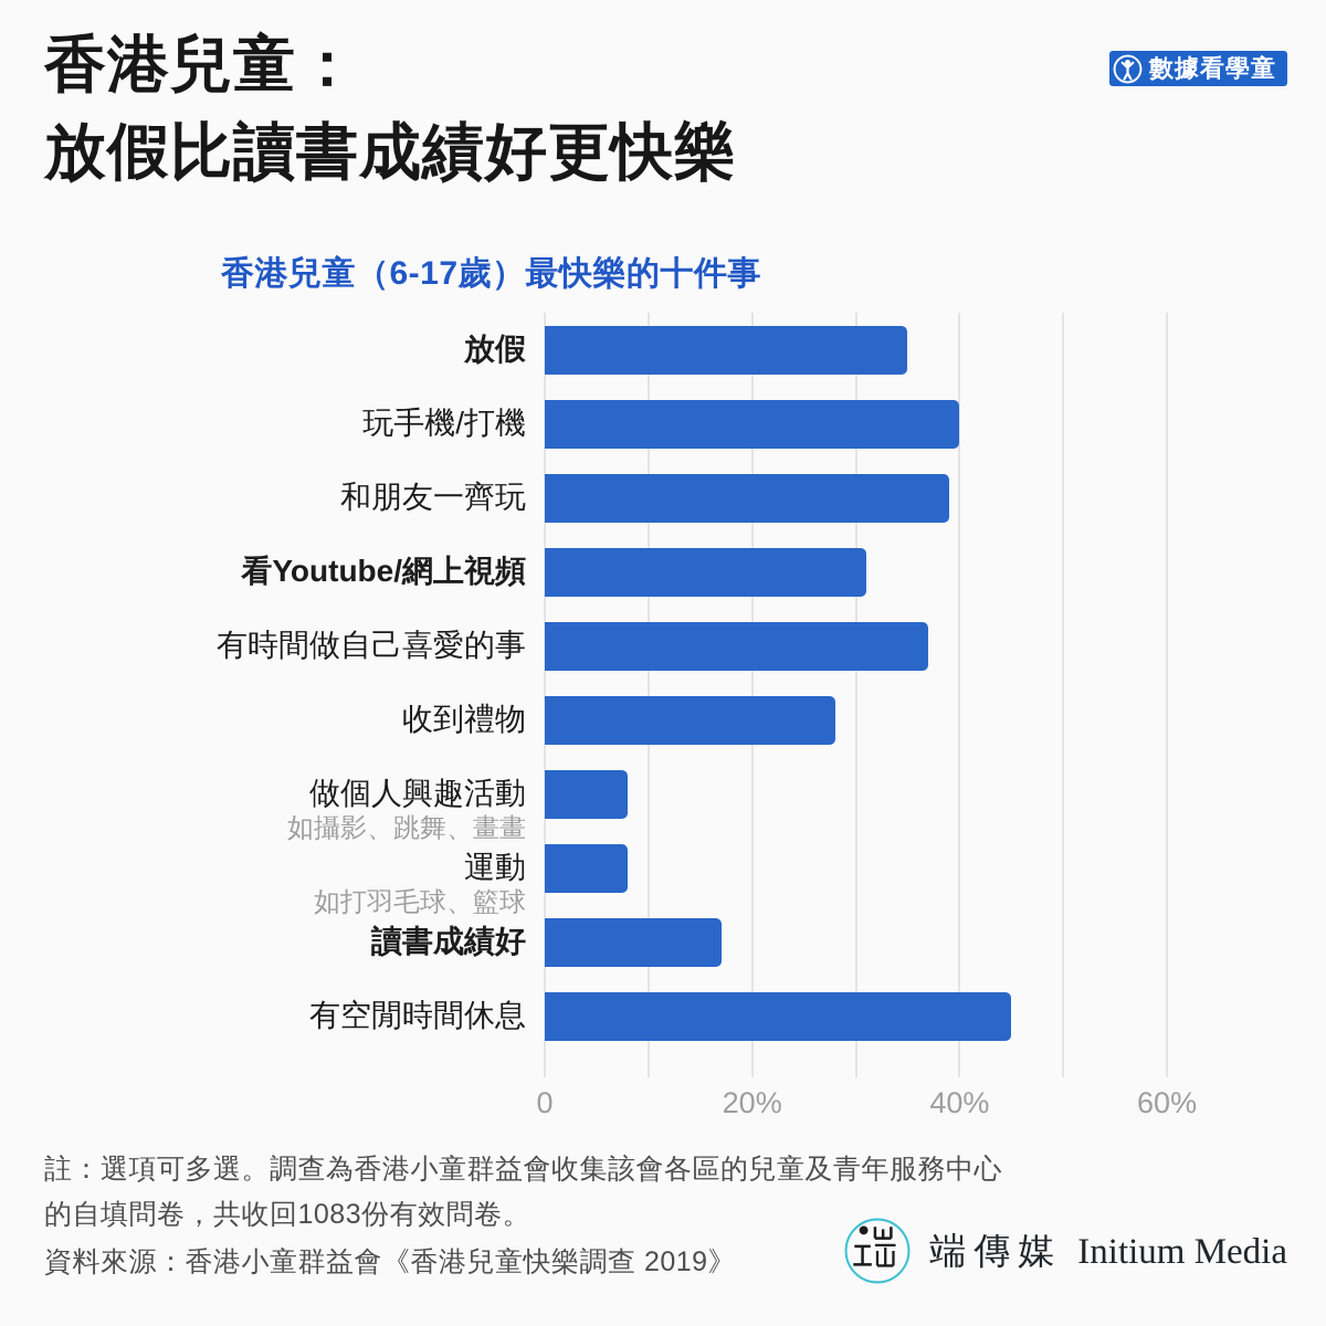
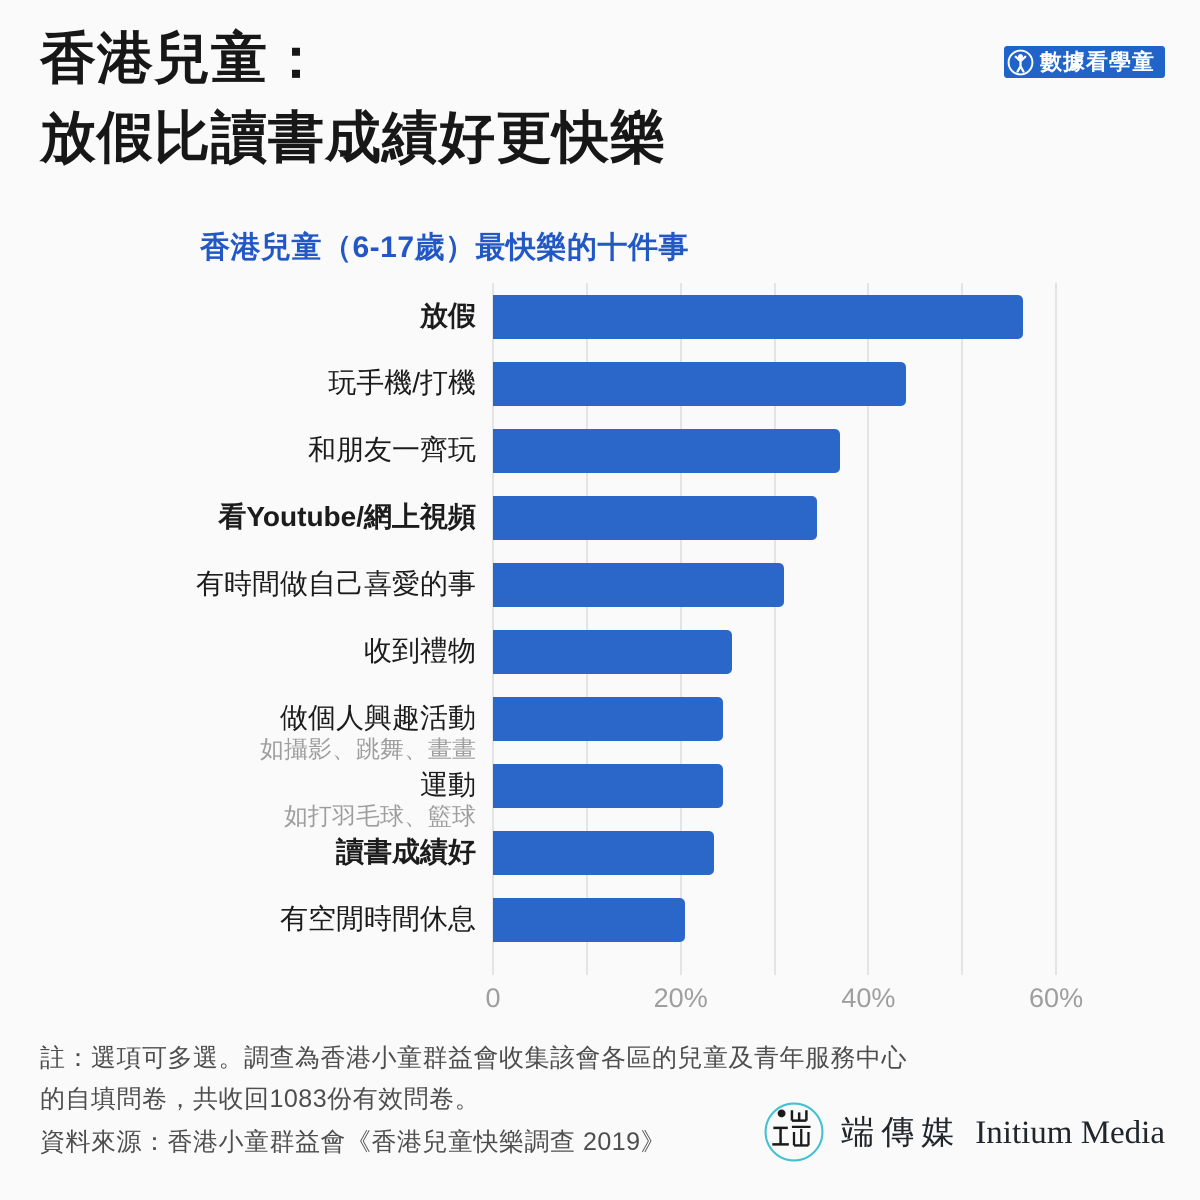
放假: 35% -> 56%
玩手機/打機: 40% -> 44%
和朋友一齊玩: 39% -> 37%
看Youtube/網上視頻: 31% -> 34%
有時間做自己喜愛的事: 37% -> 31%
收到禮物: 28% -> 26%
做個人興趣活動: 8% -> 24%
運動: 8% -> 24%
讀書成績好: 17% -> 24%
有空閒時間休息: 45% -> 20%
